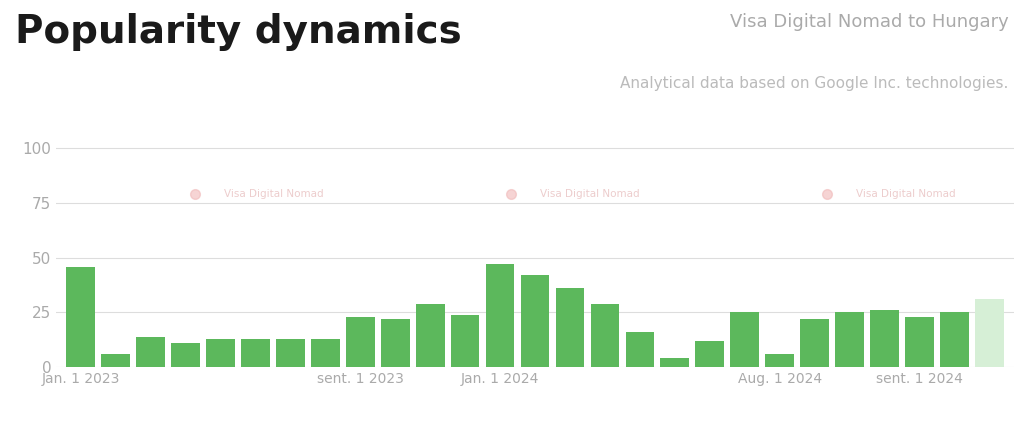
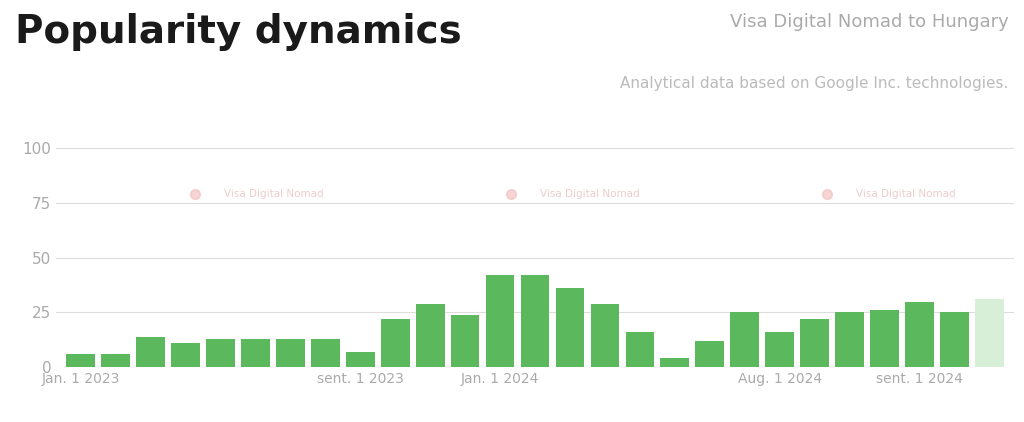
Jan. 1 2023: 46 -> 6
sent. 1 2023: 23 -> 7
Jan. 1 2024: 47 -> 42
Aug. 1 2024: 6 -> 16
sent. 1 2024: 23 -> 30
